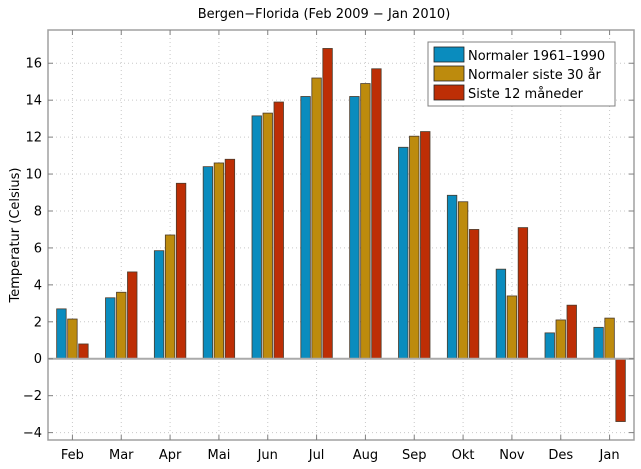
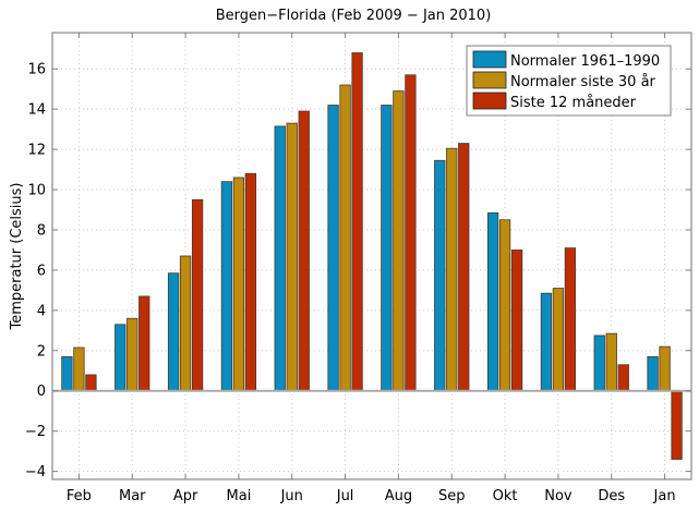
Normaler 1961–1990/Feb: 2.7 -> 1.7
Normaler siste 30 år/Nov: 3.4 -> 5.1
Normaler 1961–1990/Des: 1.4 -> 2.8
Normaler siste 30 år/Des: 2.1 -> 2.9
Siste 12 måneder/Des: 2.9 -> 1.3
